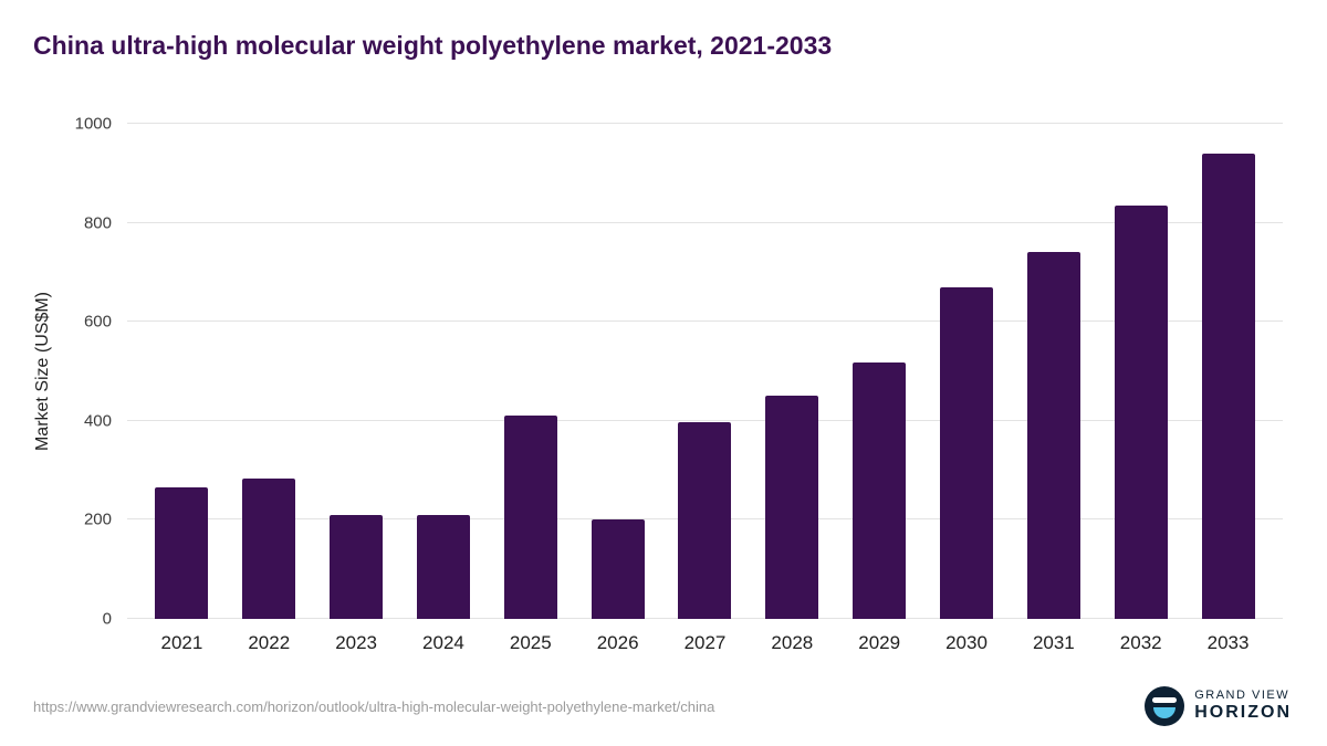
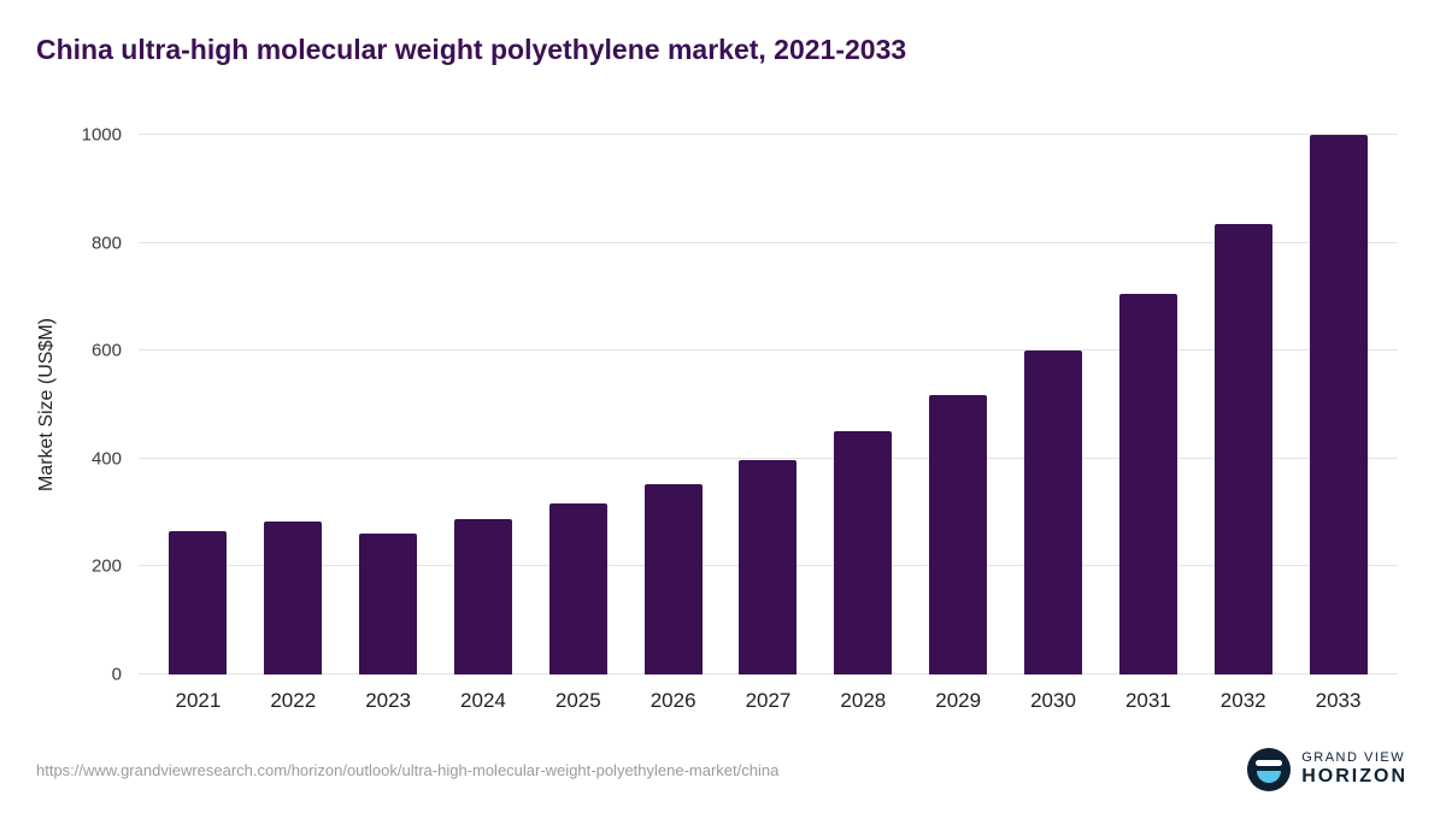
2023: 210 -> 260
2024: 210 -> 290
2025: 410 -> 320
2026: 200 -> 350
2030: 670 -> 600
2031: 740 -> 700
2033: 940 -> 1000
